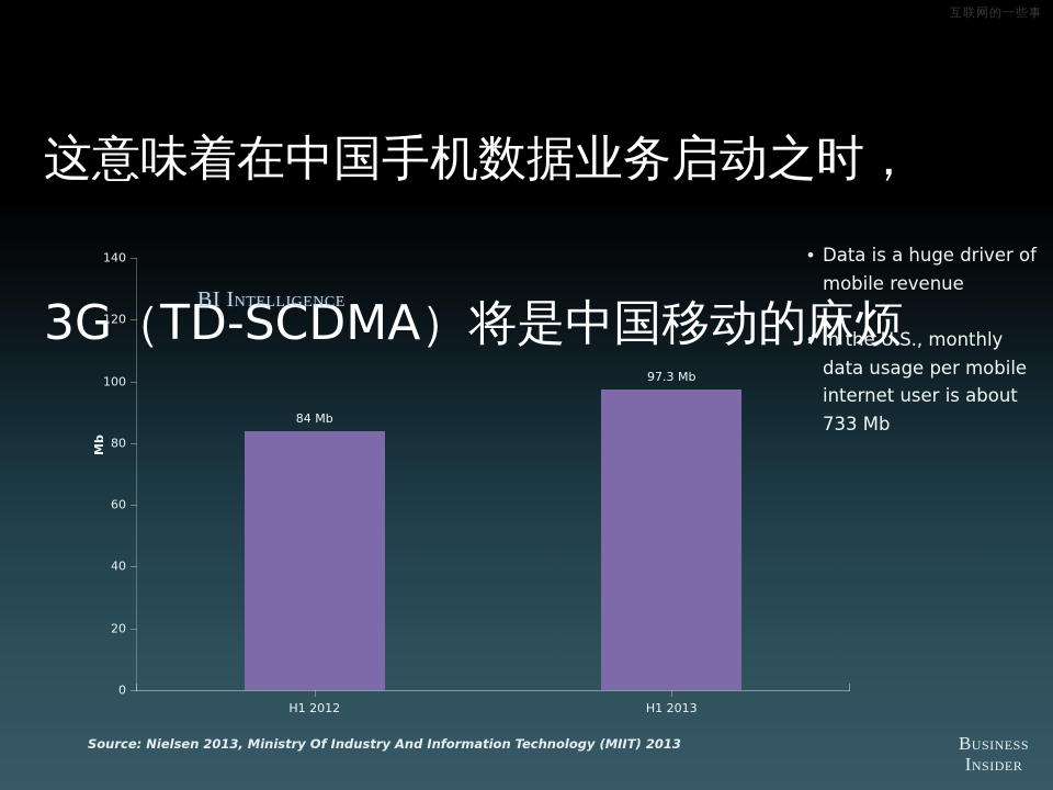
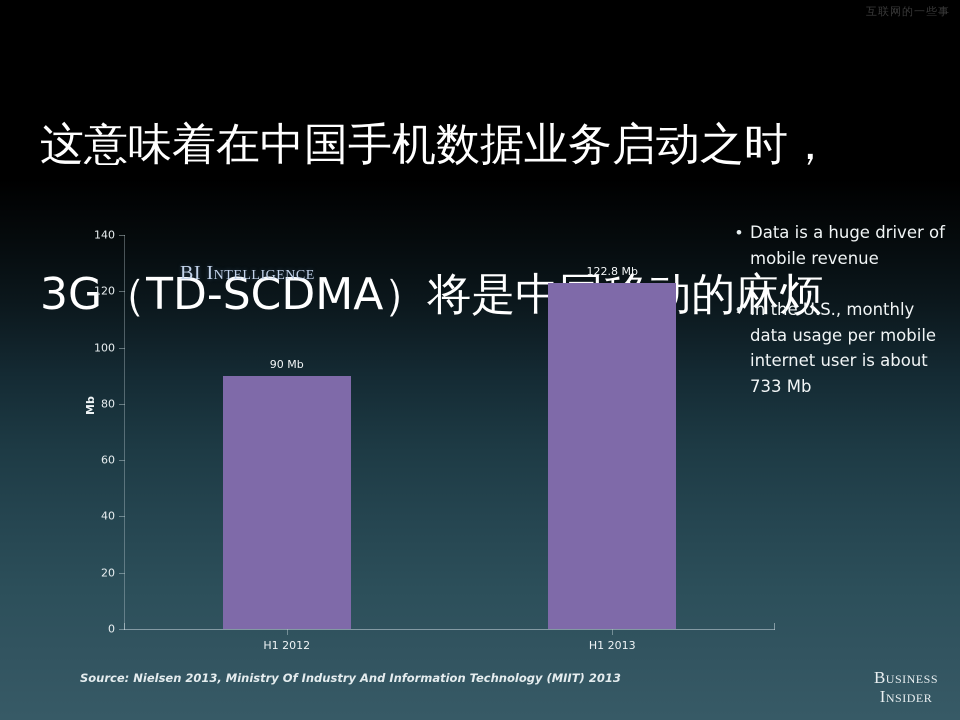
H1 2012: 84 -> 90
H1 2013: 97.3 -> 122.8
